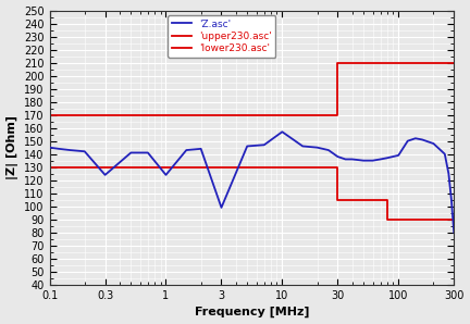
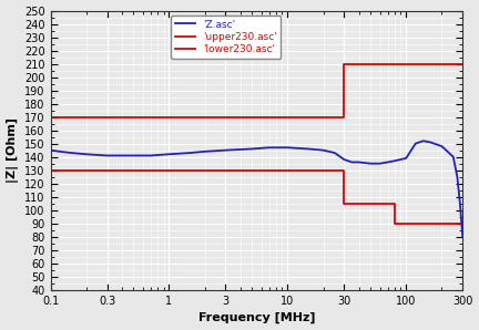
'Z.asc'/0.3: 124 -> 141
'Z.asc'/1: 124 -> 142
'Z.asc'/3: 99 -> 145
'Z.asc'/10: 157 -> 147
